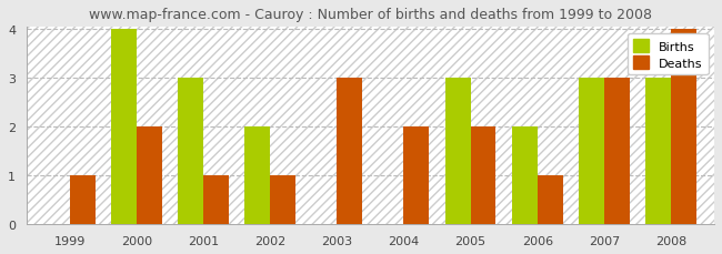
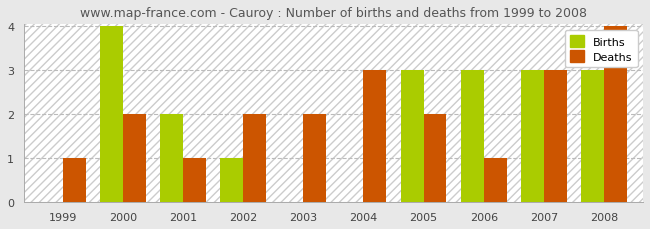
Births/2001: 3 -> 2
Births/2002: 2 -> 1
Deaths/2002: 1 -> 2
Deaths/2003: 3 -> 2
Deaths/2004: 2 -> 3
Births/2006: 2 -> 3
